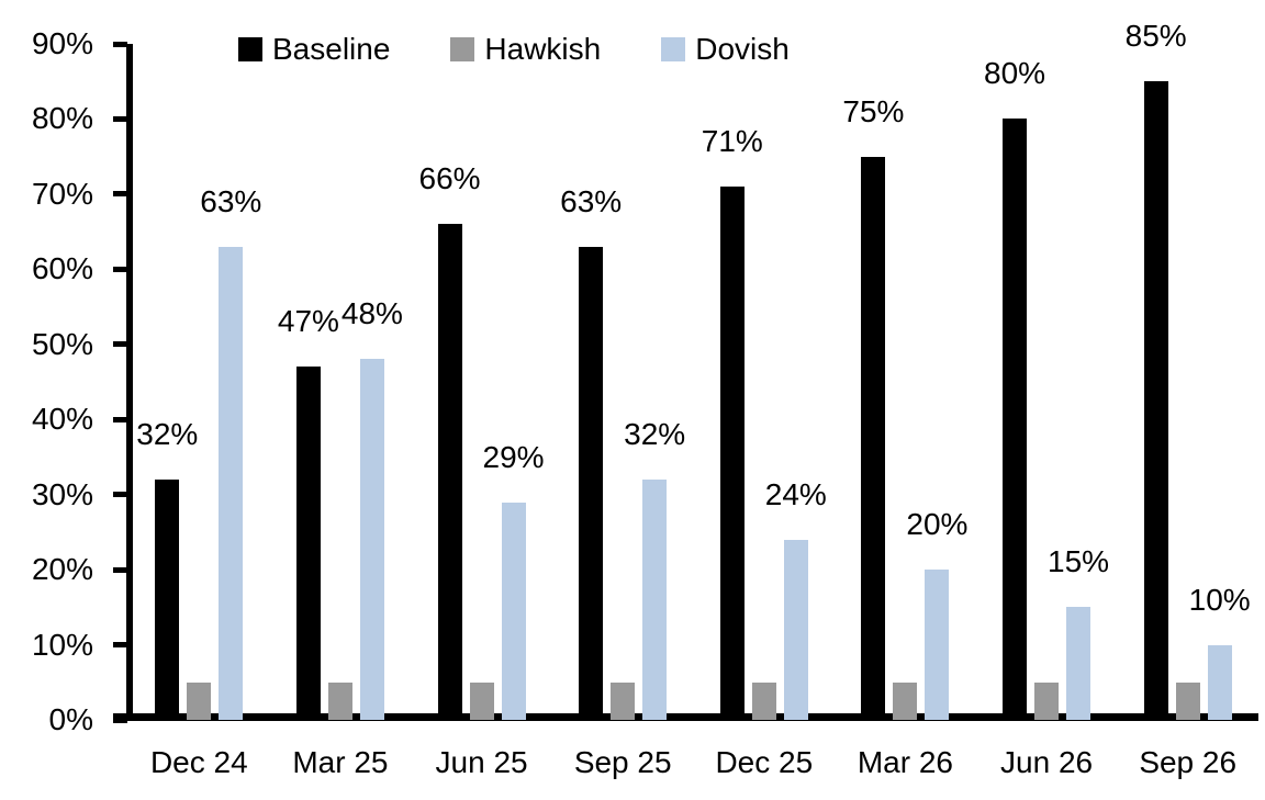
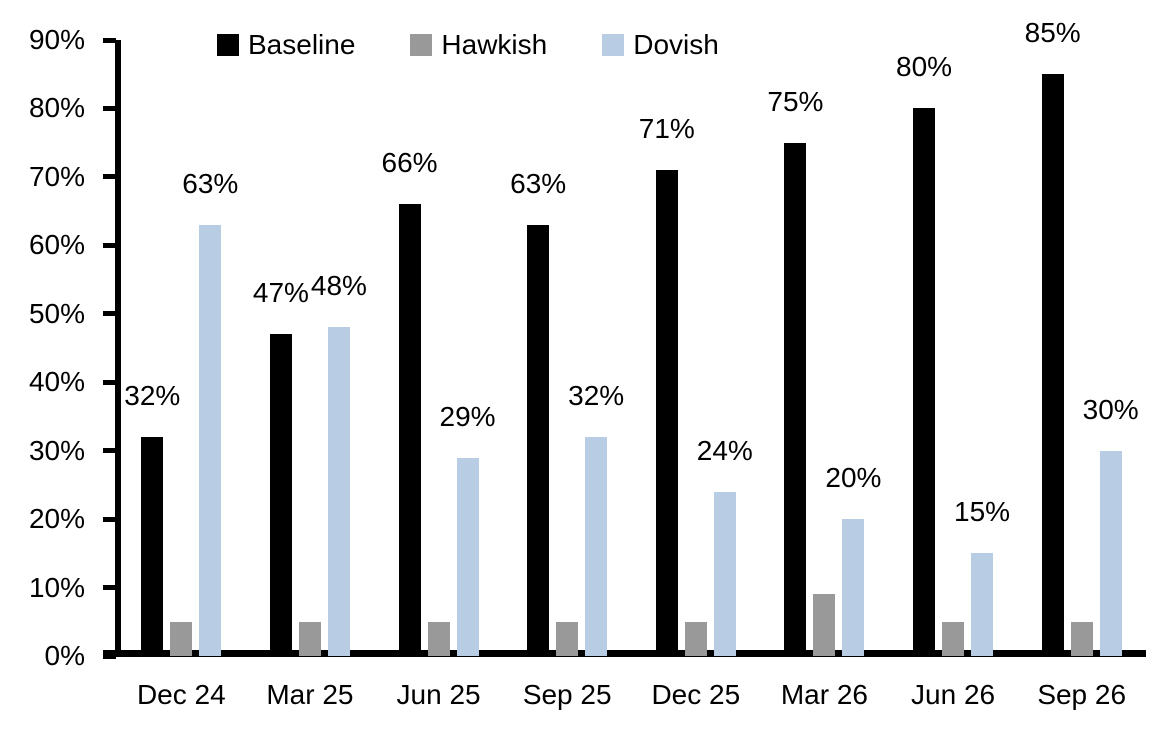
Hawkish/Mar 26: 5% -> 9%
Dovish/Sep 26: 10% -> 30%
